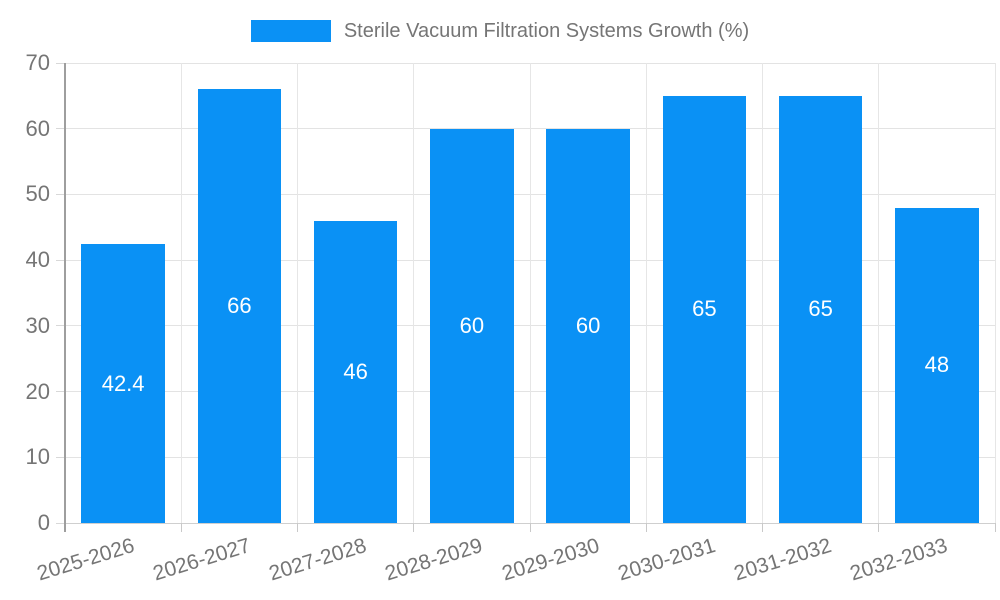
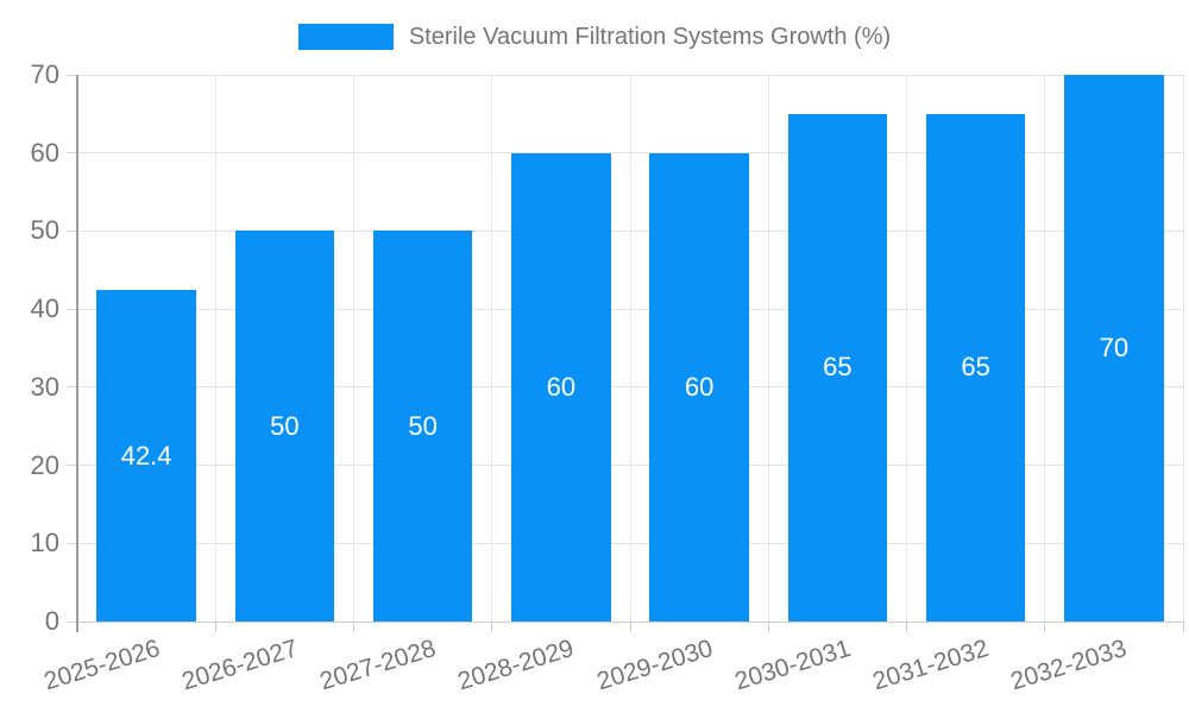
2026-2027: 66 -> 50
2027-2028: 46 -> 50
2032-2033: 48 -> 70
